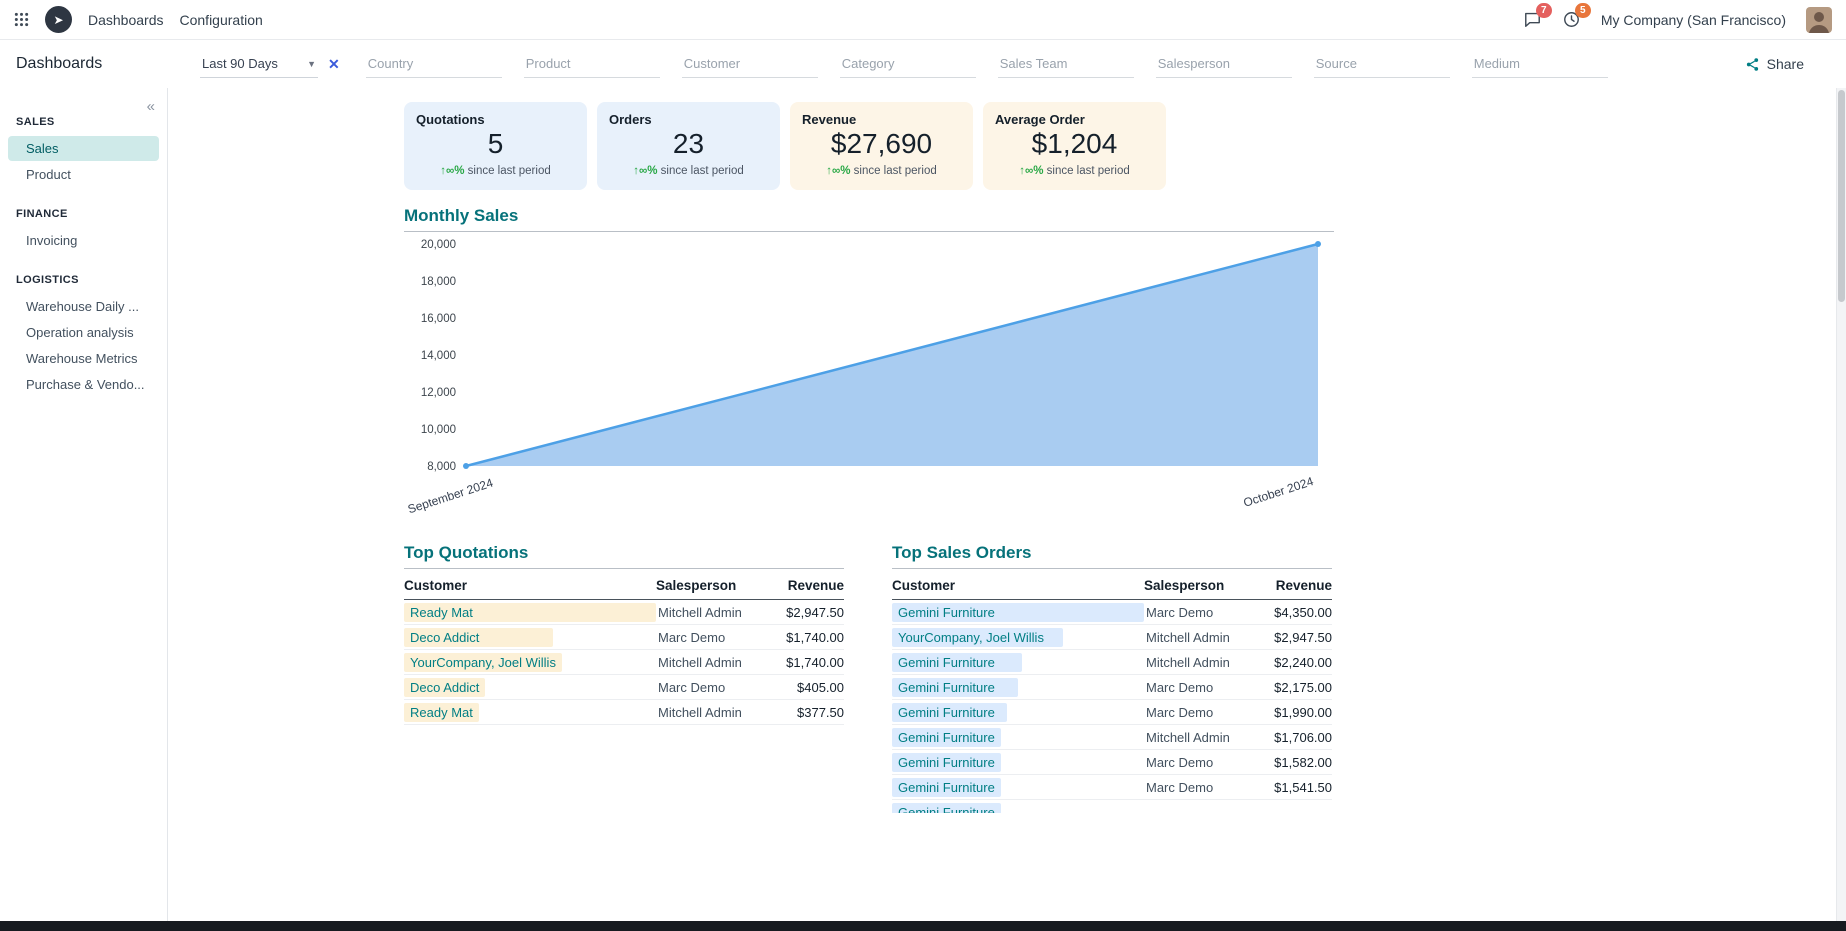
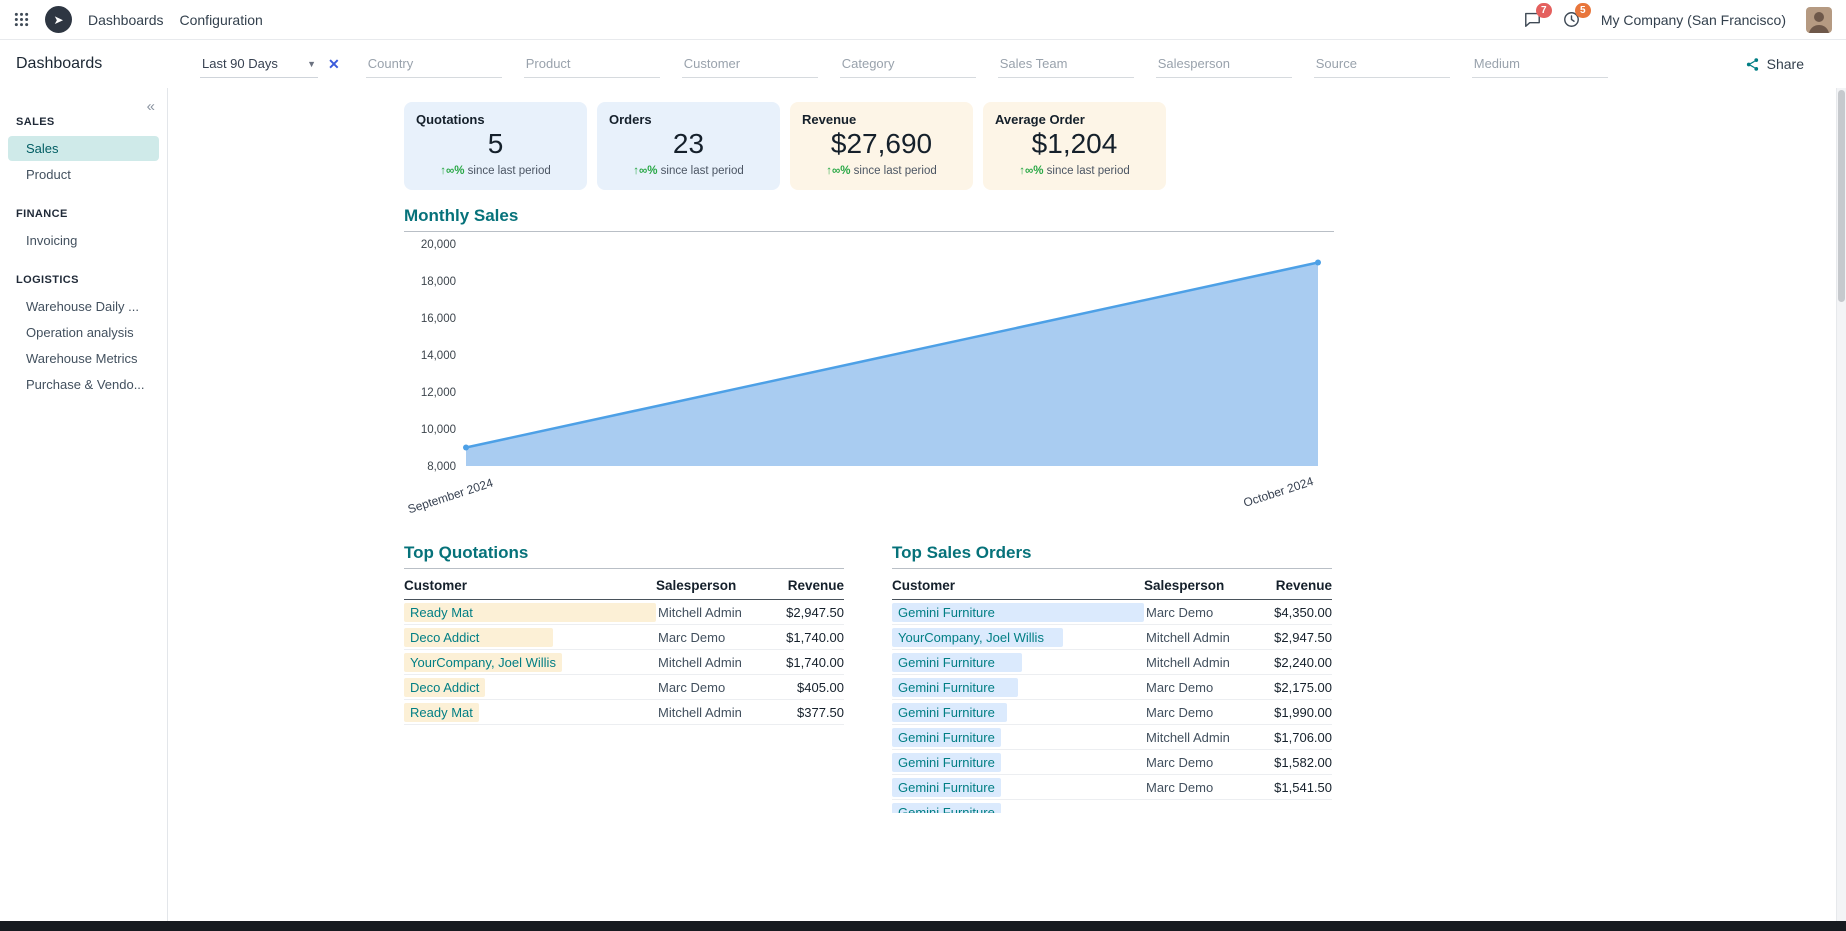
September 2024: 8000 -> 9000
October 2024: 20000 -> 19000
